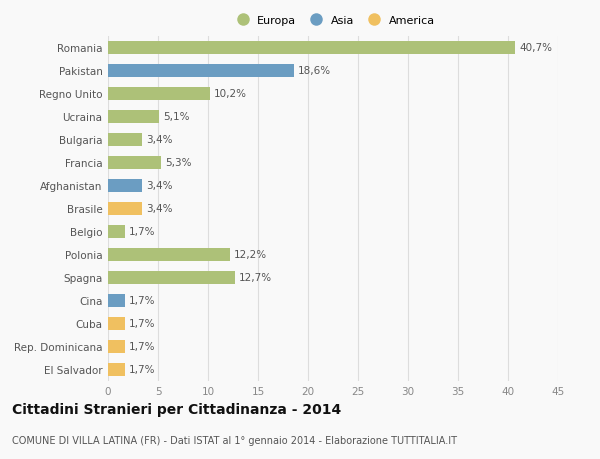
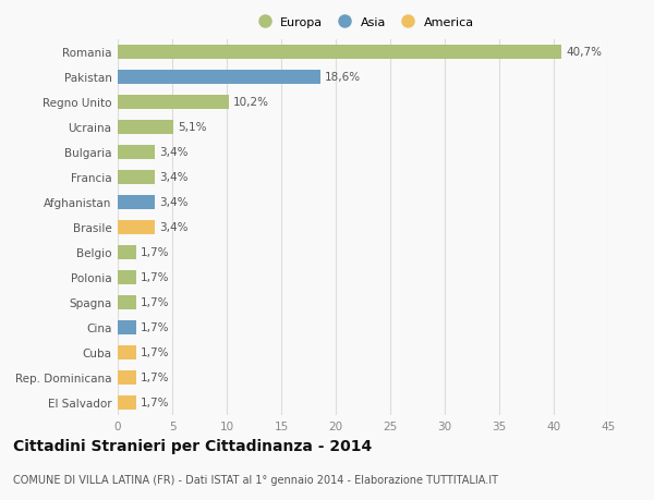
Francia: 5,3% -> 3,4%
Polonia: 12,2% -> 1,7%
Spagna: 12,7% -> 1,7%
